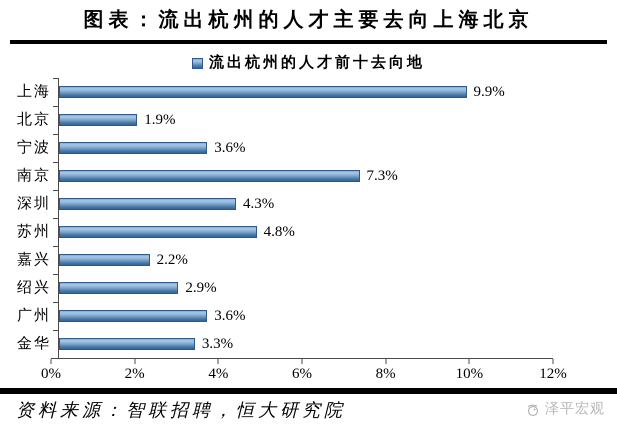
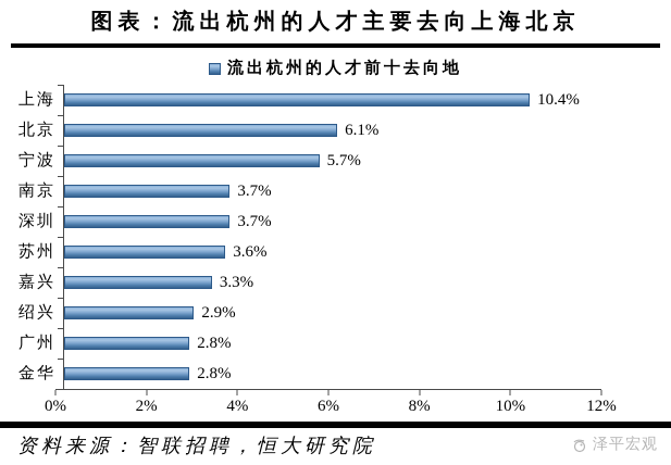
上海: 9.9% -> 10.4%
北京: 1.9% -> 6.1%
宁波: 3.6% -> 5.7%
南京: 7.3% -> 3.7%
深圳: 4.3% -> 3.7%
苏州: 4.8% -> 3.6%
嘉兴: 2.2% -> 3.3%
广州: 3.6% -> 2.8%
金华: 3.3% -> 2.8%
